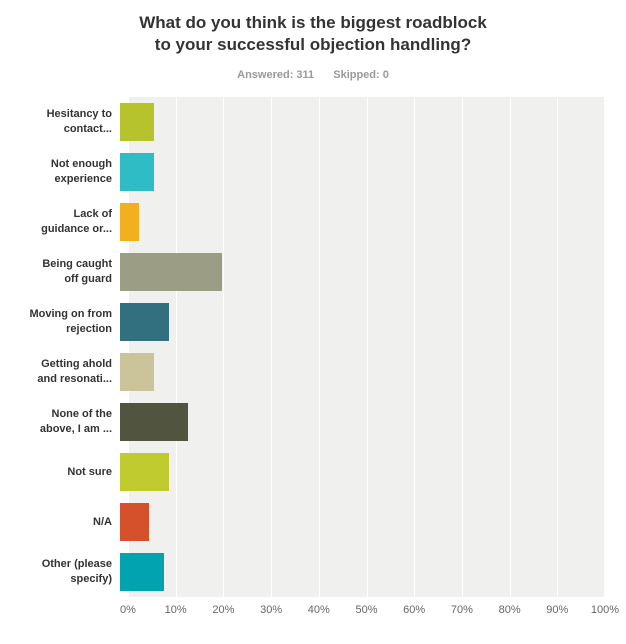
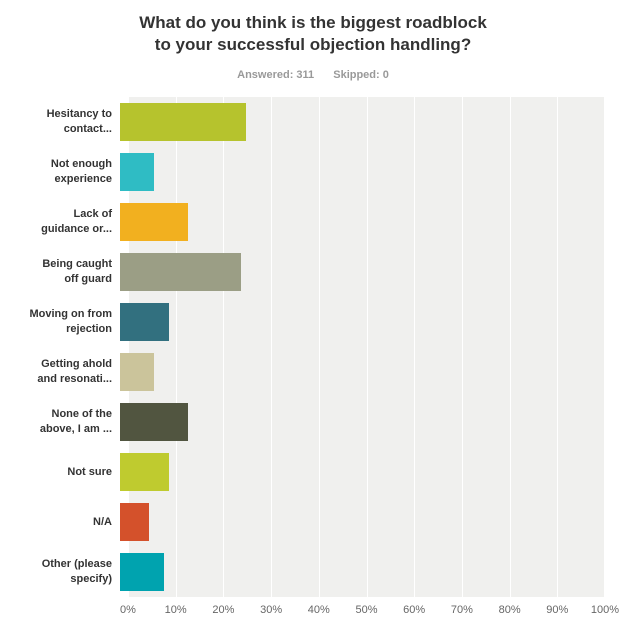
Hesitancy to contact...: 7% -> 26%
Lack of guidance or...: 4% -> 14%
Being caught off guard: 21% -> 25%
